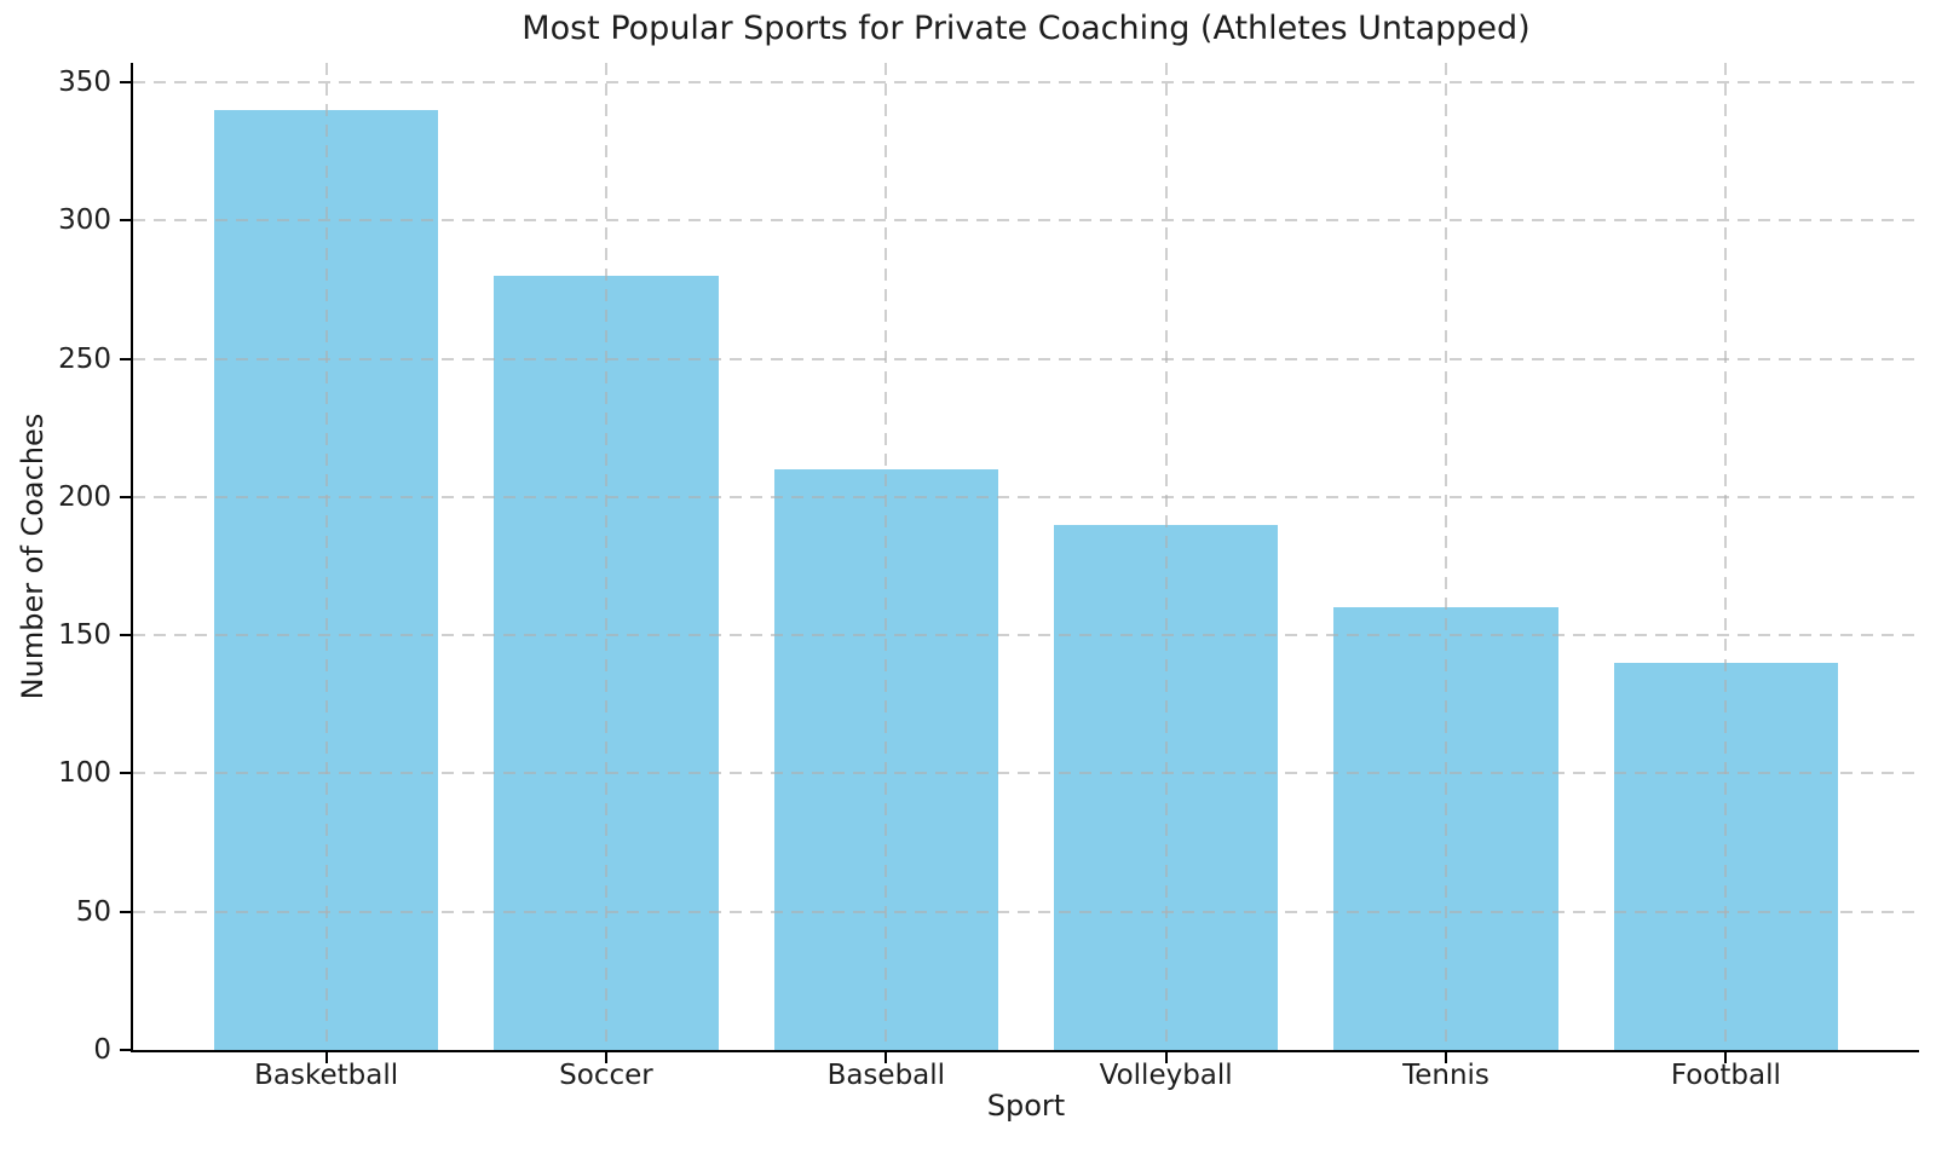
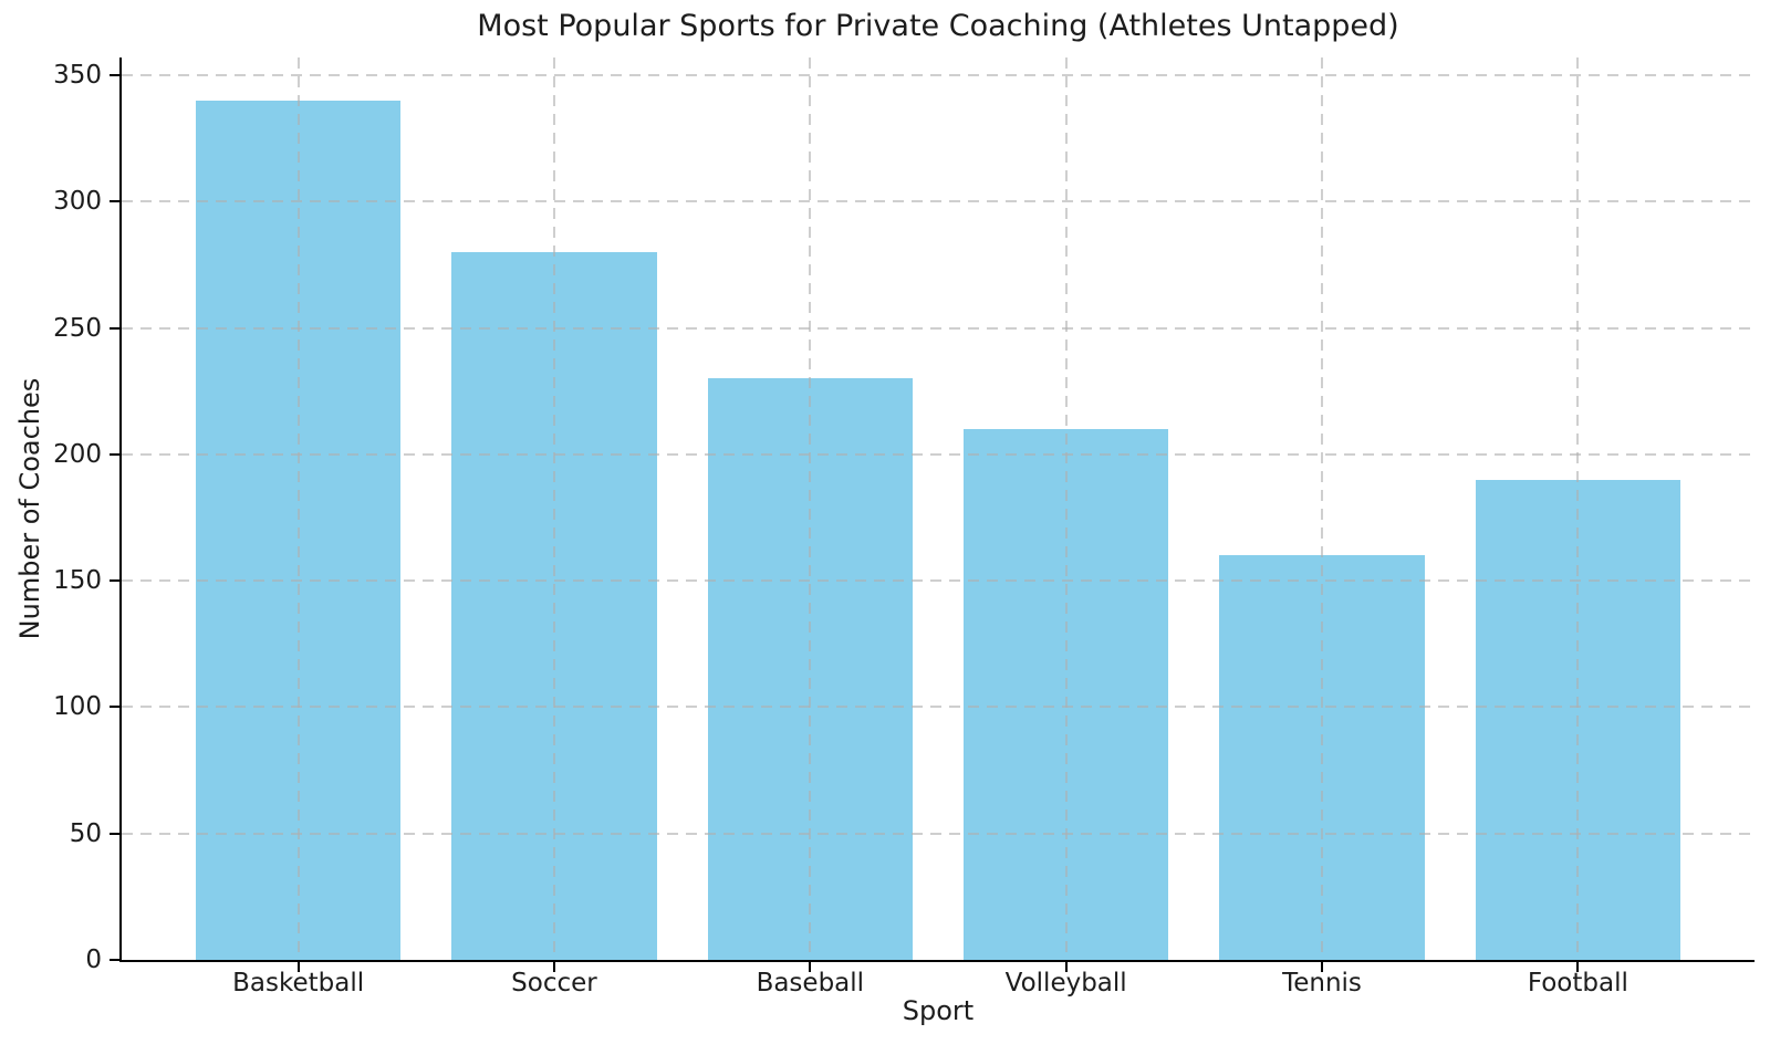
Baseball: 210 -> 230
Volleyball: 190 -> 210
Football: 140 -> 190
